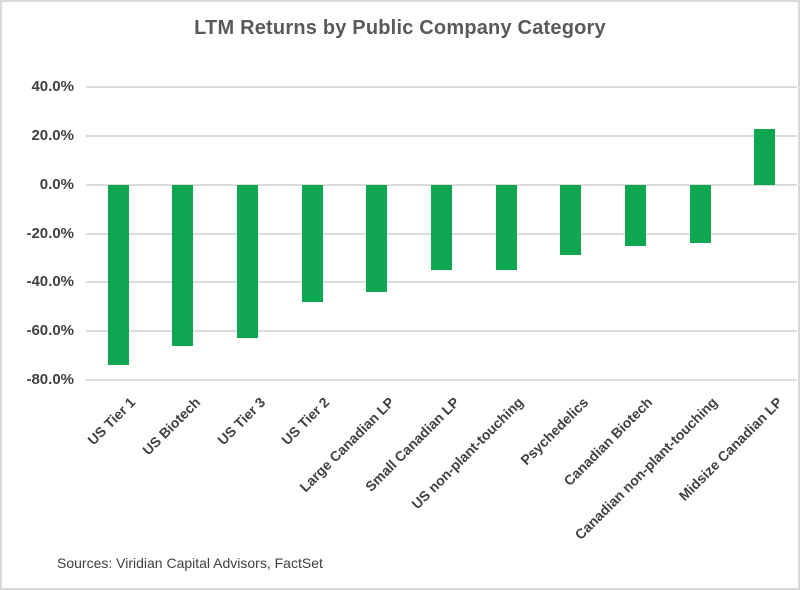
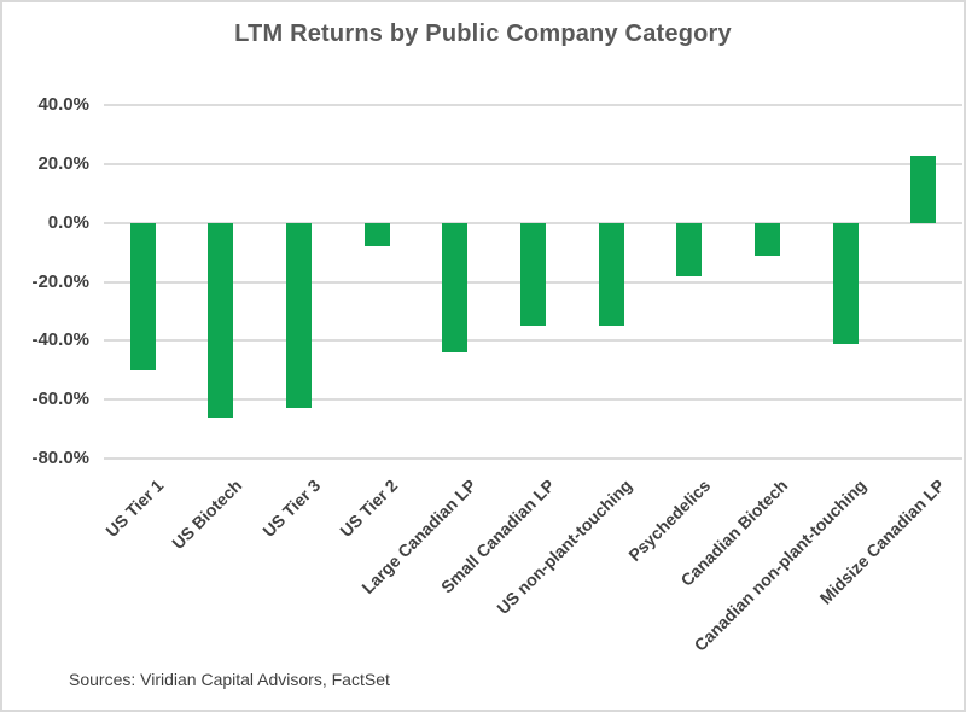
US Tier 1: -74% -> -50%
US Tier 2: -48% -> -8%
Psychedelics: -29% -> -18%
Canadian Biotech: -25% -> -11%
Canadian non-plant-touching: -24% -> -41%
